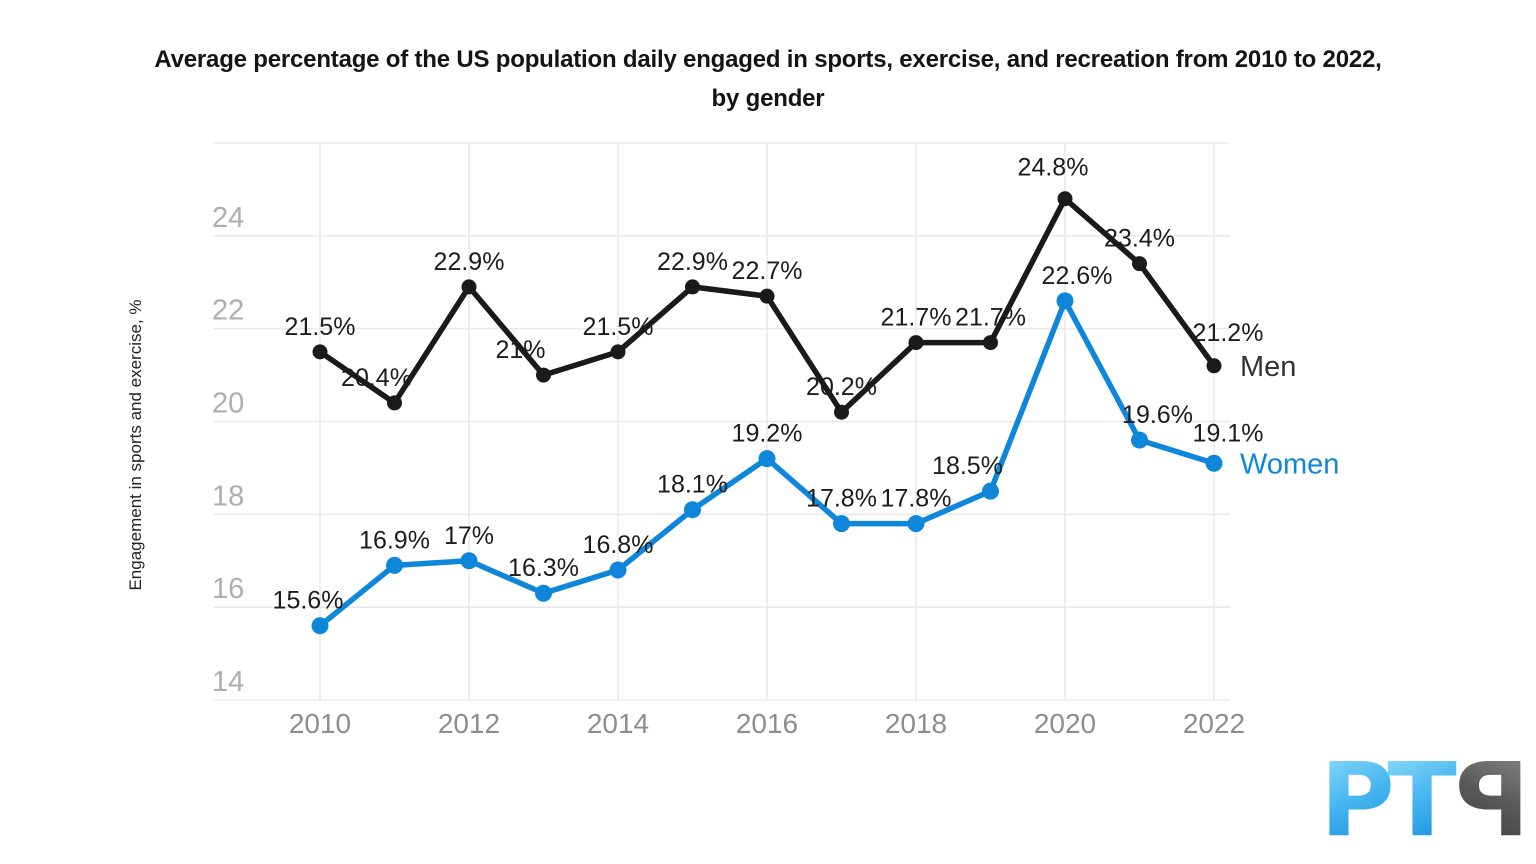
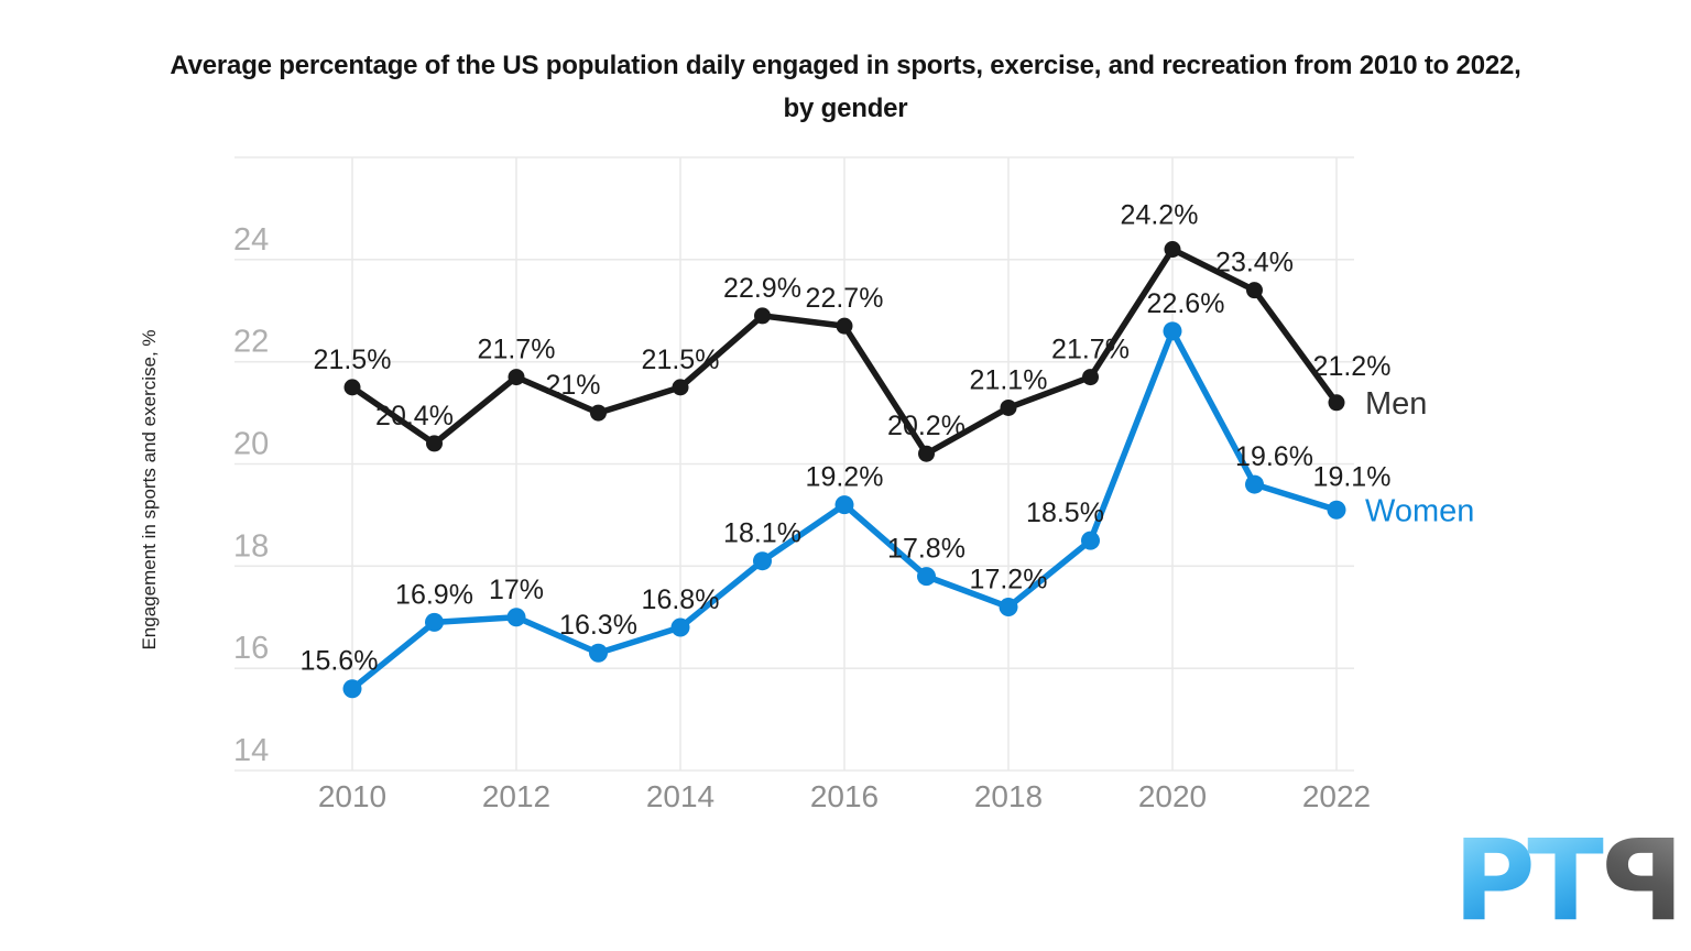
Men/2012: 22.9% -> 21.7%
Men/2018: 21.7% -> 21.1%
Women/2018: 17.8% -> 17.2%
Men/2020: 24.8% -> 24.2%
